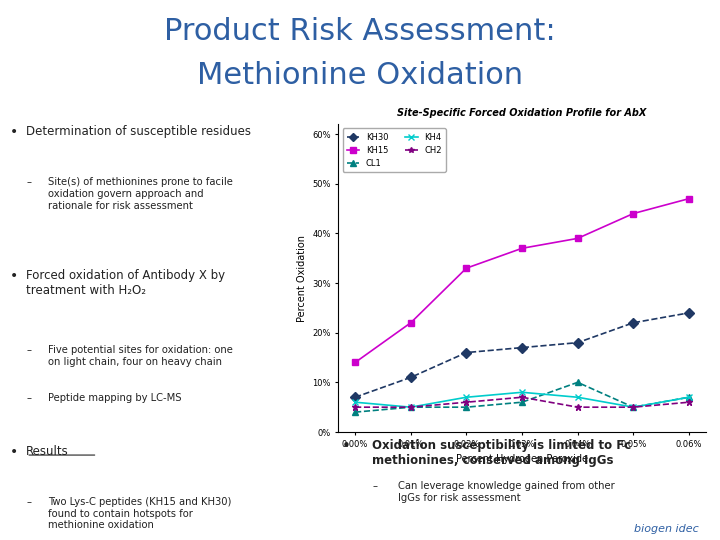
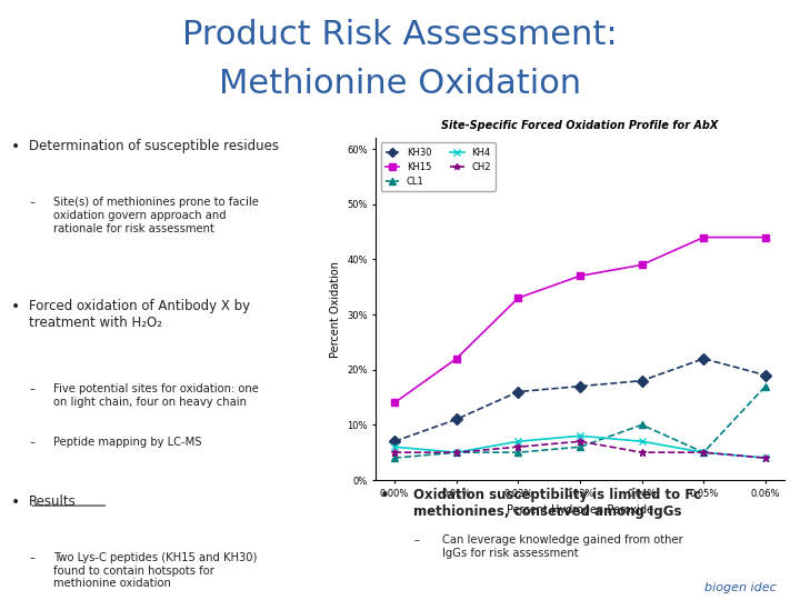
KH30/0.06%: 24% -> 19%
KH15/0.06%: 47% -> 44%
CL1/0.06%: 7% -> 17%
KH4/0.06%: 7% -> 4%
CH2/0.06%: 6% -> 4%
